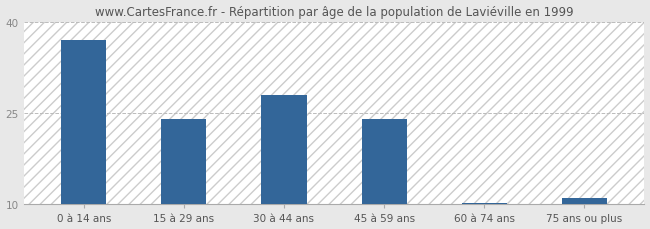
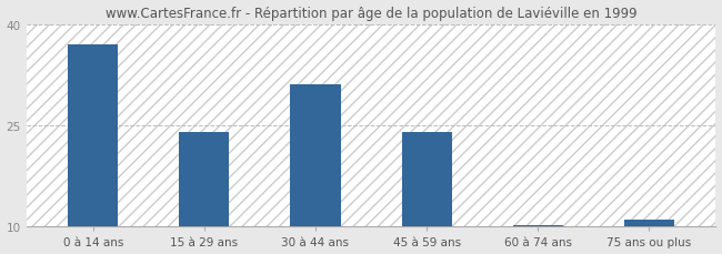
30 à 44 ans: 28.0 -> 31.0
